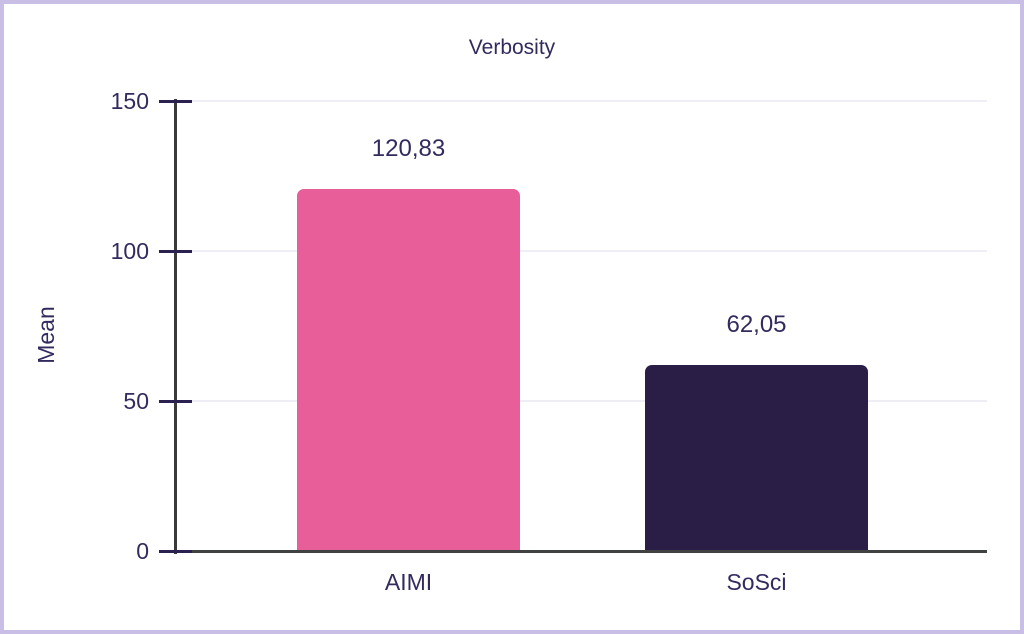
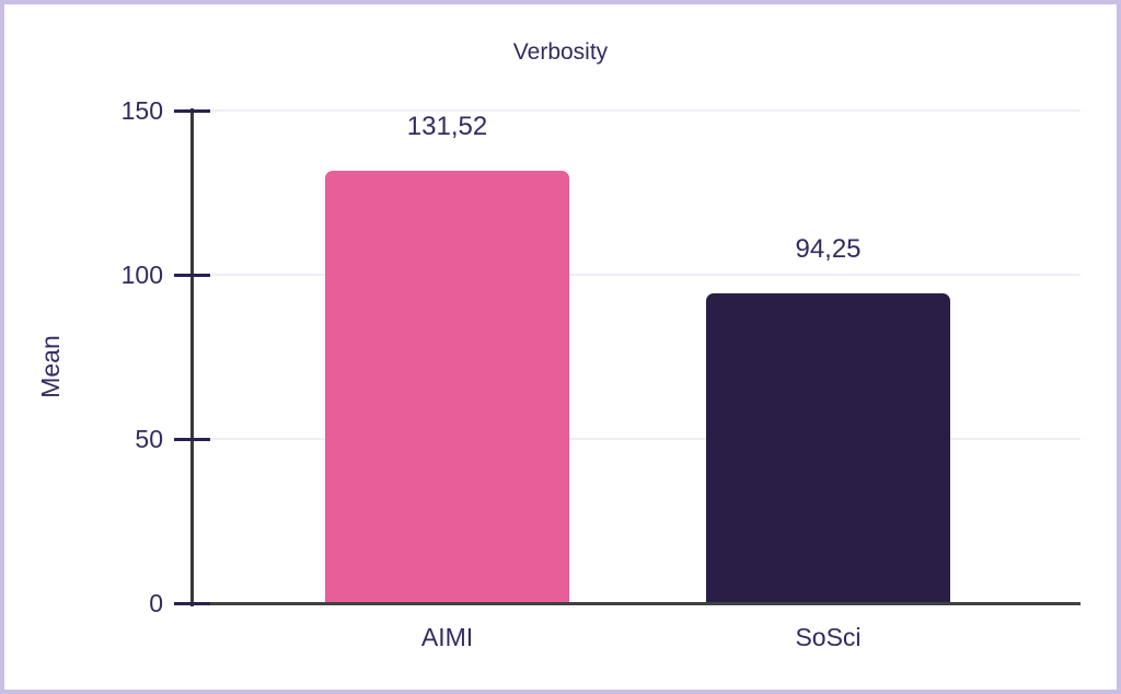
AIMI: 120,83 -> 131,52
SoSci: 62,05 -> 94,25
